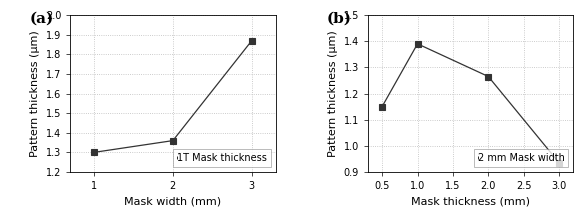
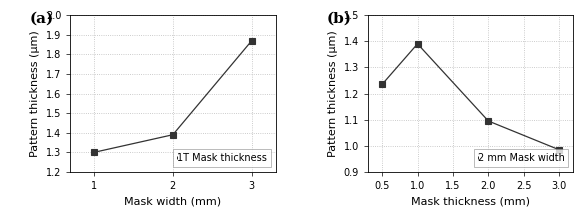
2: 1.36 -> 1.39
0.5: 1.150 -> 1.235
2.0: 1.265 -> 1.095
3.0: 0.935 -> 0.985
